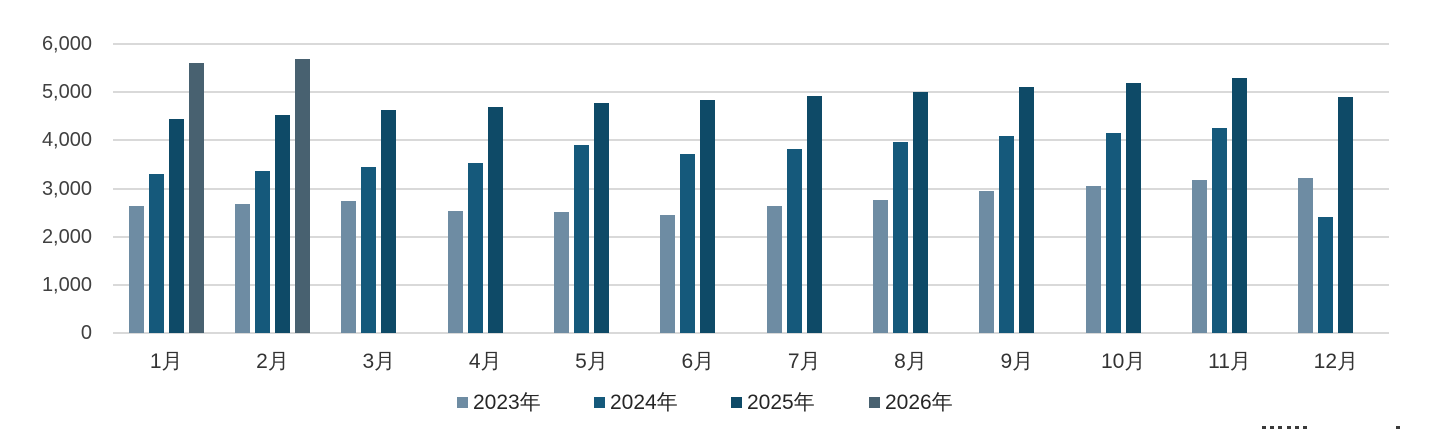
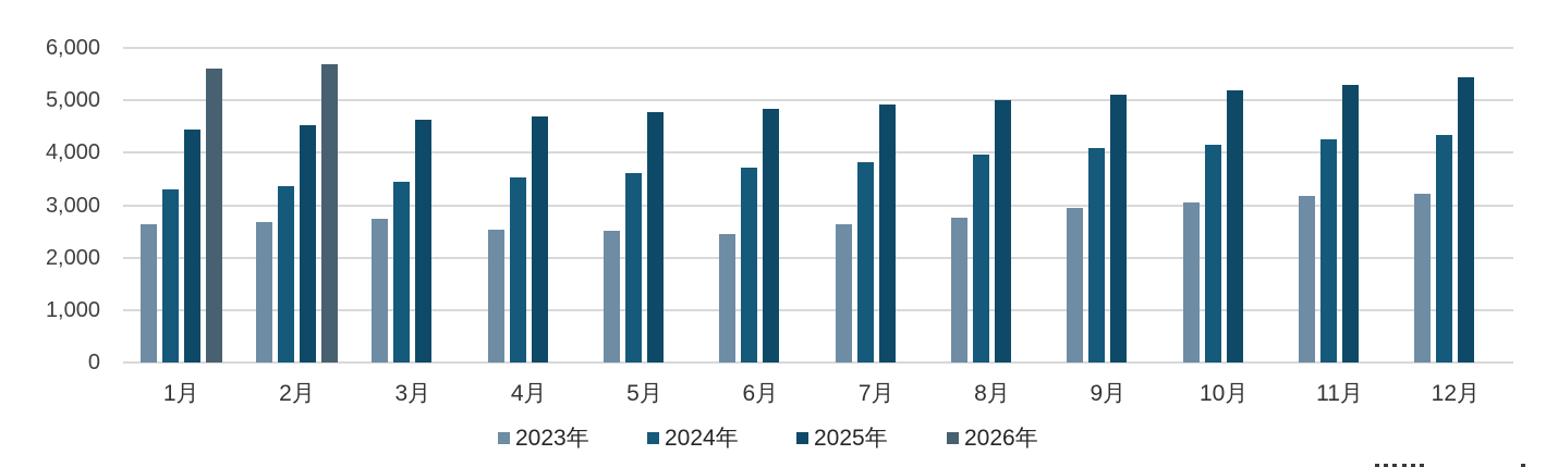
2024年/5月: 3900 -> 3600
2024年/12月: 2400 -> 4300
2025年/12月: 4900 -> 5400
